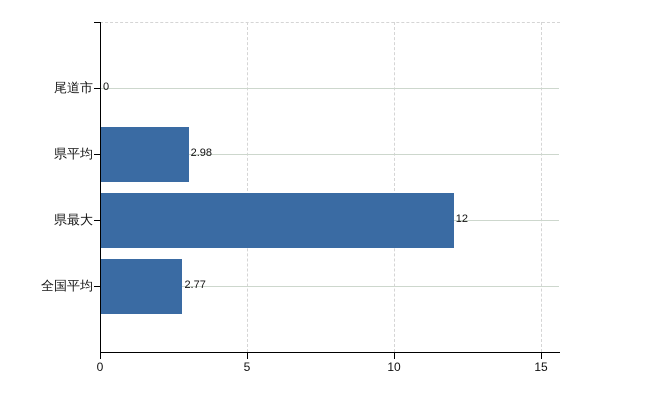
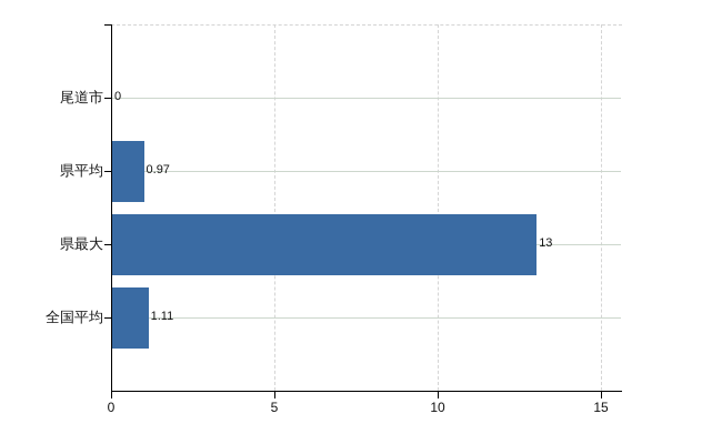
県平均: 2.98 -> 0.97
県最大: 12 -> 13
全国平均: 2.77 -> 1.11
